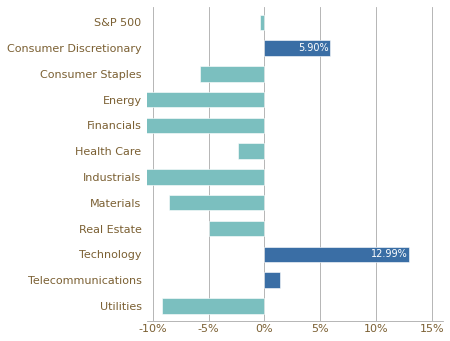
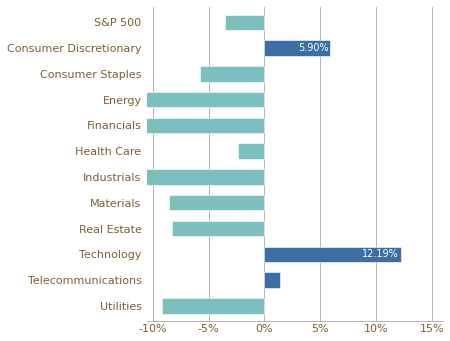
S&P 500: -0.4% -> -3.6%
Real Estate: -5.0% -> -8.3%
Technology: 12.99% -> 12.19%
